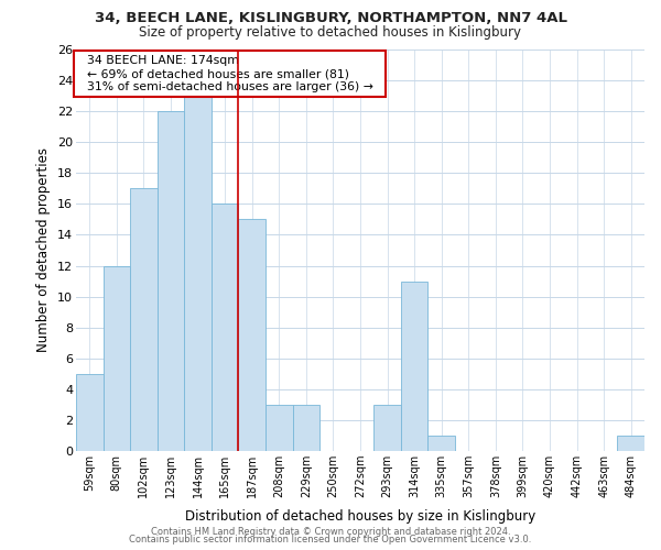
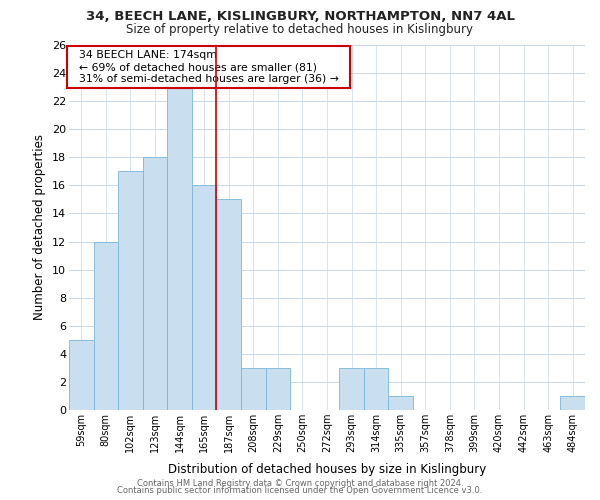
123sqm: 22 -> 18
314sqm: 11 -> 3
